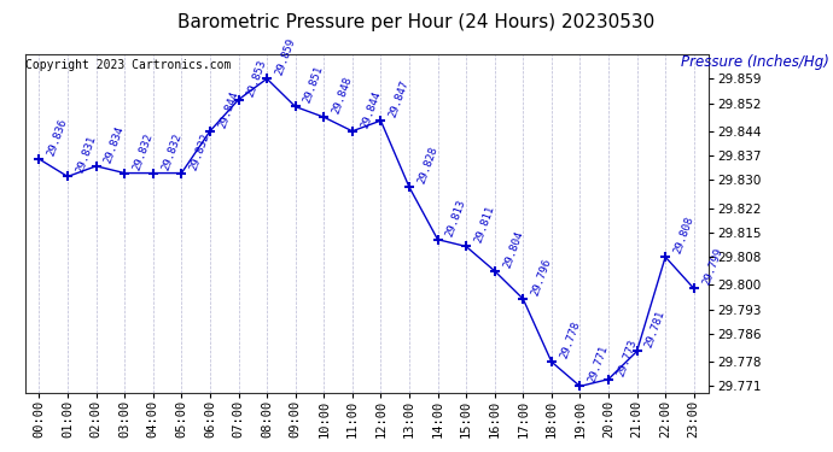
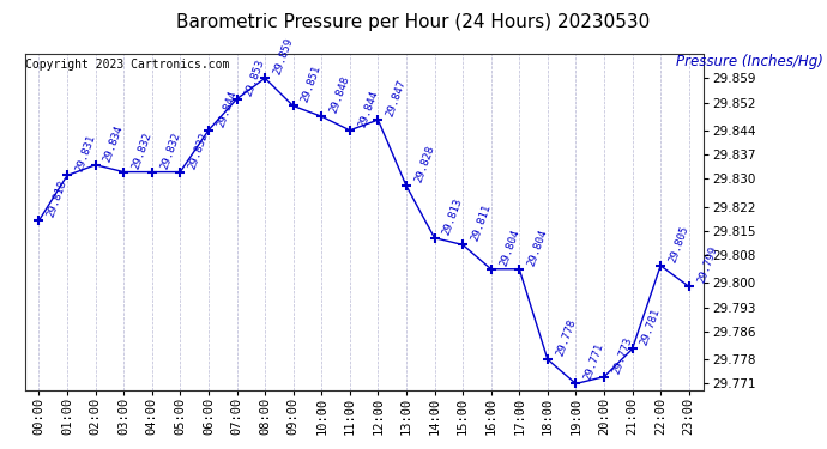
00:00: 29.836 -> 29.818
17:00: 29.796 -> 29.804
22:00: 29.808 -> 29.805
